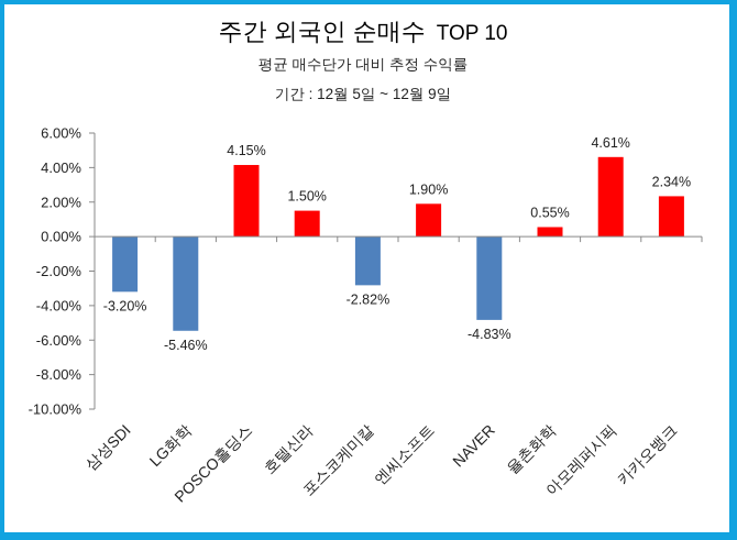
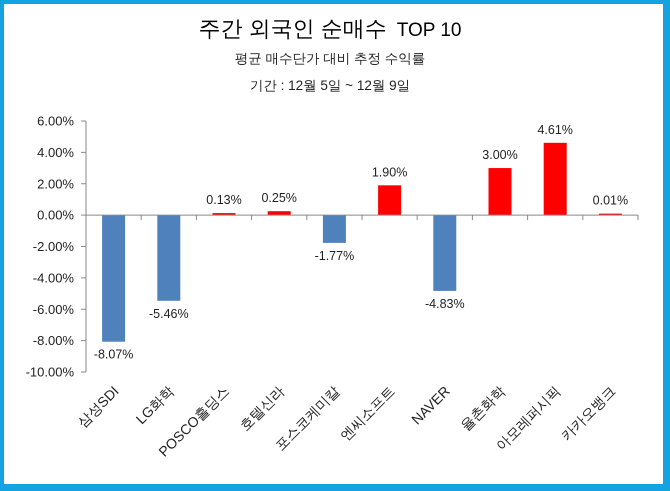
삼성SDI: -3.20% -> -8.07%
POSCO홀딩스: 4.15% -> 0.13%
호텔신라: 1.50% -> 0.25%
포스코케미칼: -2.82% -> -1.77%
율촌화학: 0.55% -> 3.00%
카카오뱅크: 2.34% -> 0.01%
